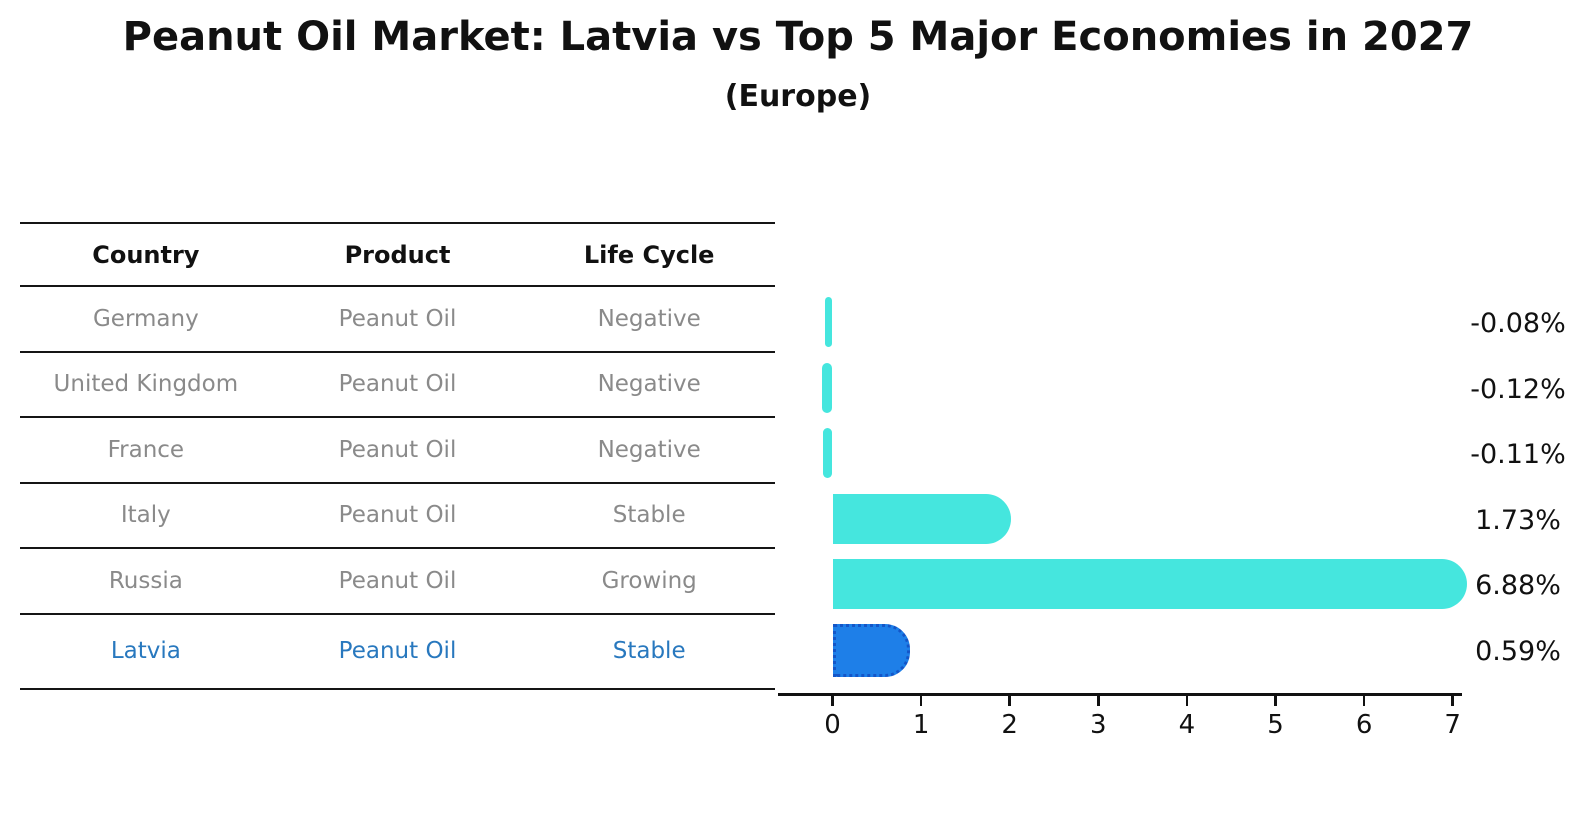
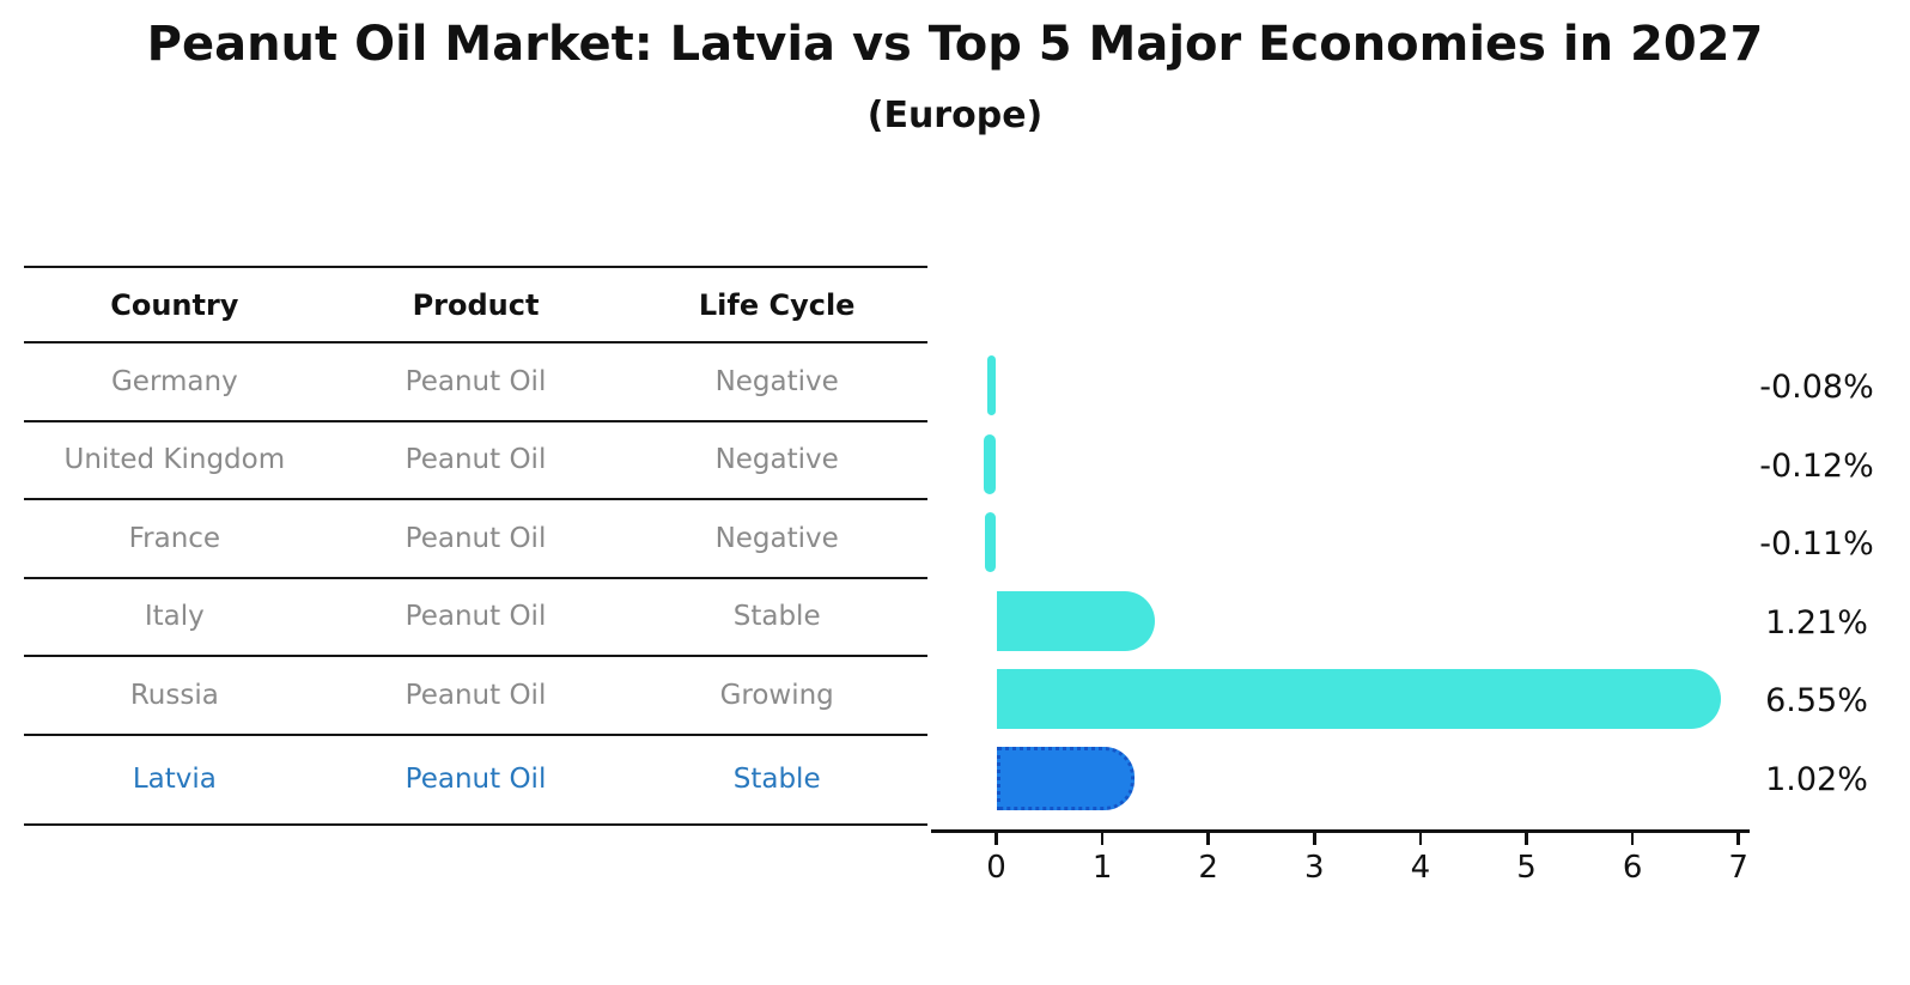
Italy: 1.73% -> 1.21%
Russia: 6.88% -> 6.55%
Latvia: 0.59% -> 1.02%
